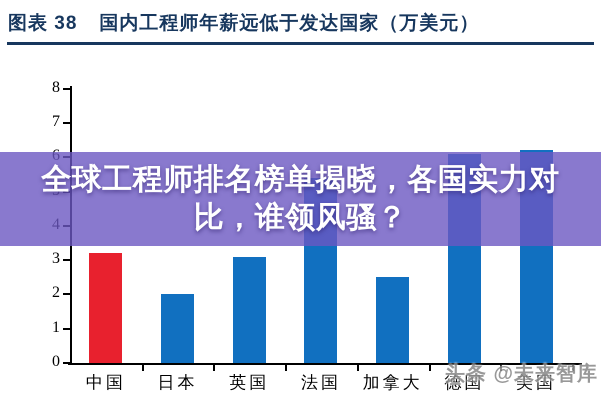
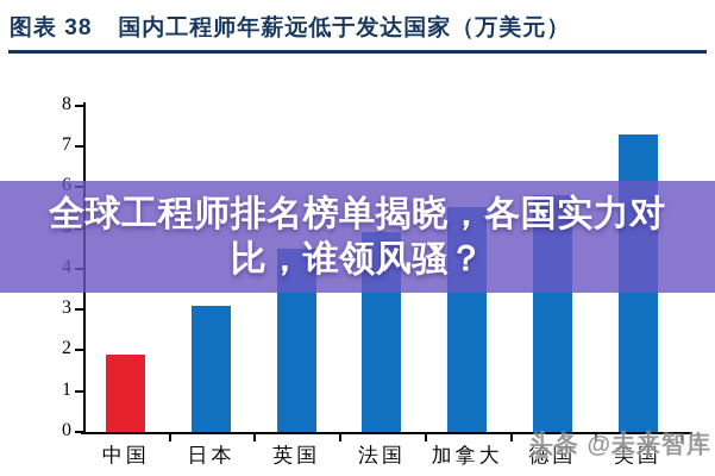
中国: 3.2 -> 1.9
日本: 2.0 -> 3.1
英国: 3.1 -> 4.5
法国: 5.4 -> 4.9
加拿大: 2.5 -> 5.5
德国: 6.1 -> 5.8
美国: 6.2 -> 7.3
